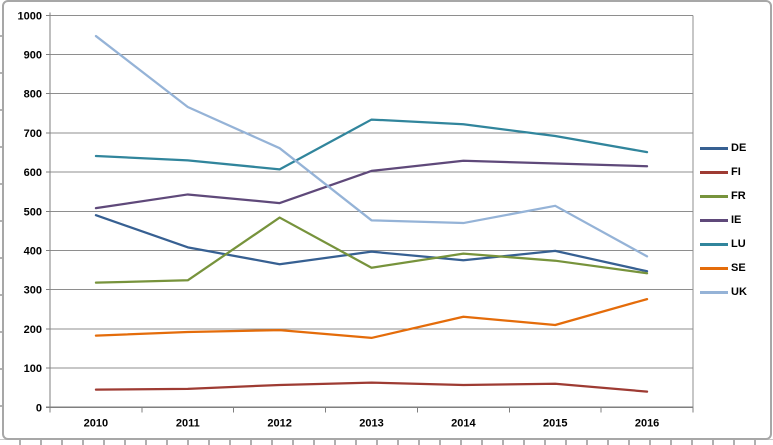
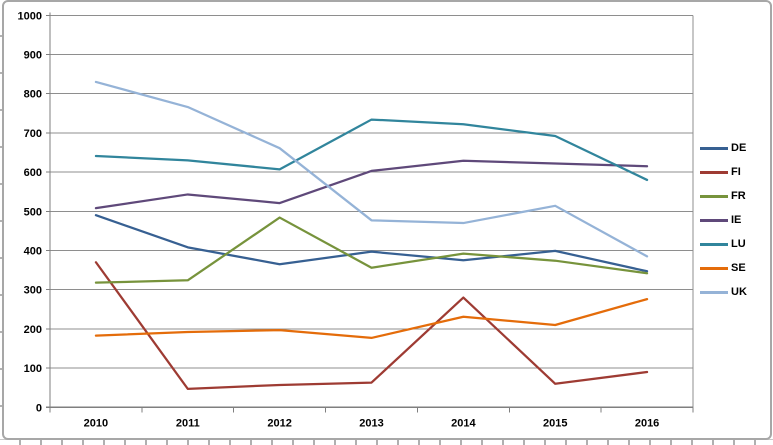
FI/2010: 40 -> 370
UK/2010: 950 -> 830
FI/2014: 60 -> 280
FI/2016: 40 -> 90
LU/2016: 650 -> 580
